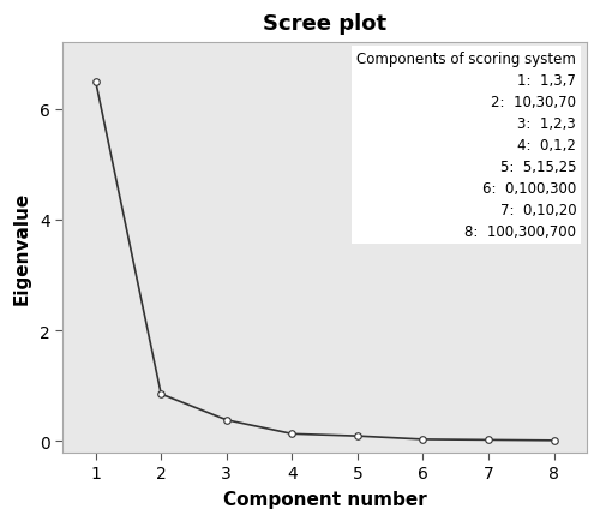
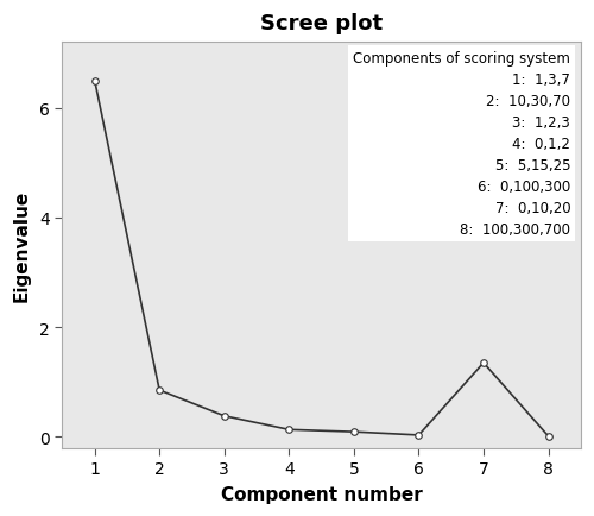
7: 0.02 -> 1.35
